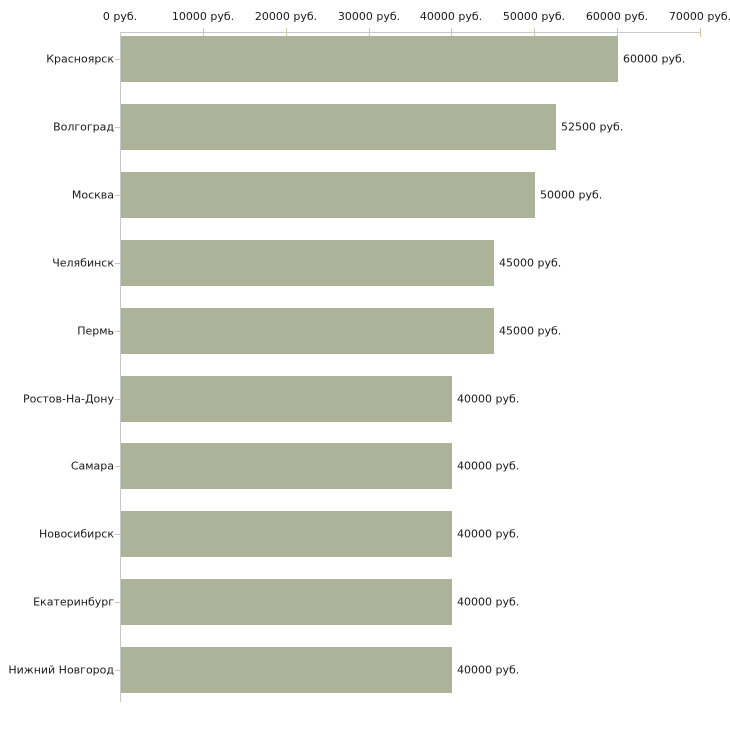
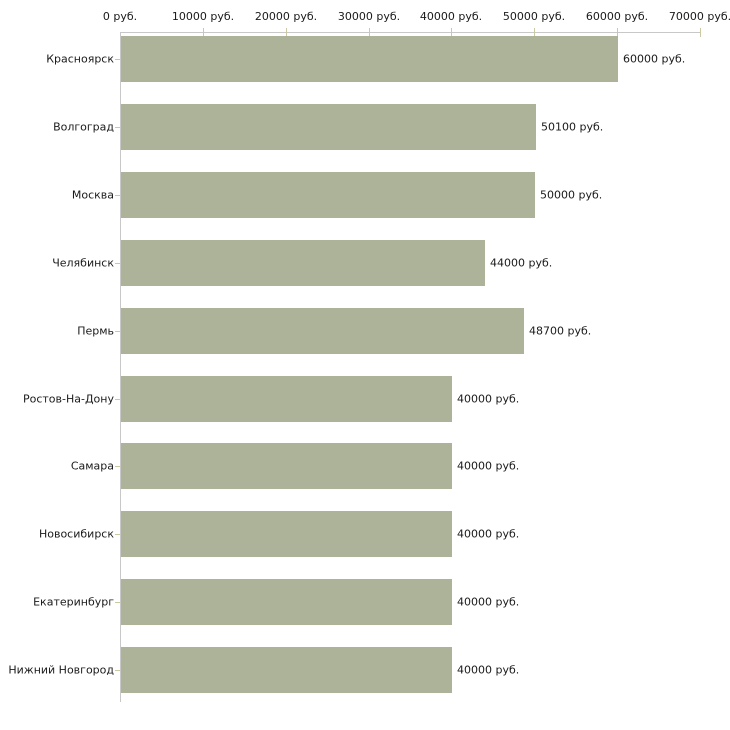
Волгоград: 52500 -> 50100
Челябинск: 45000 -> 44000
Пермь: 45000 -> 48700
